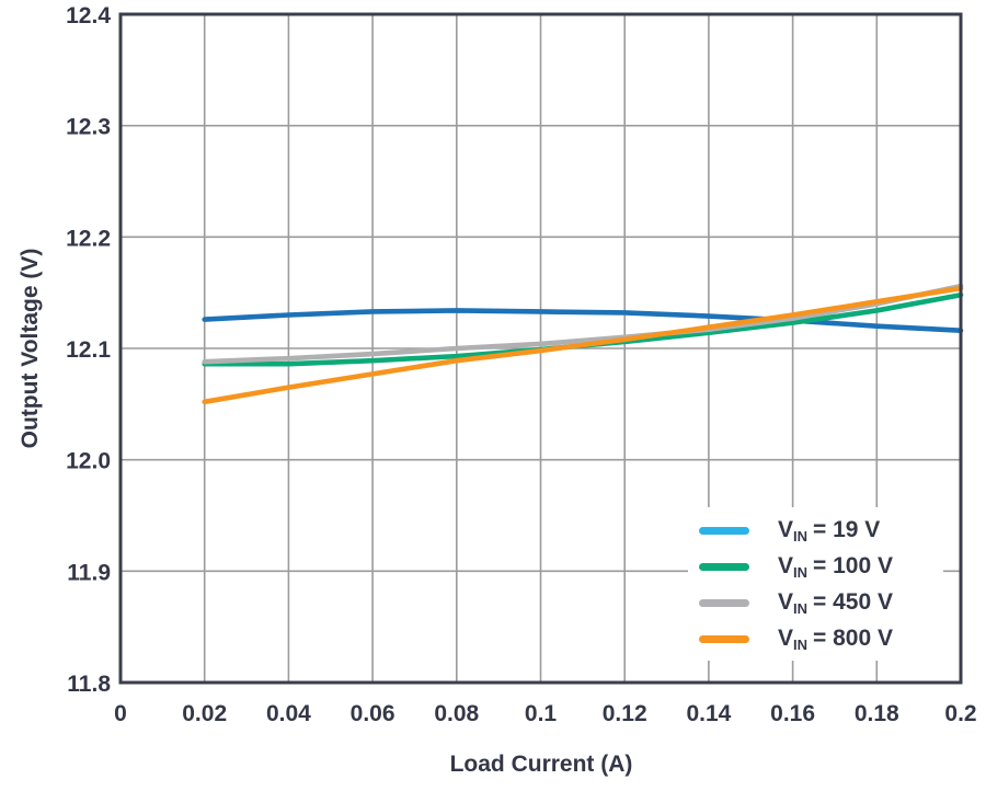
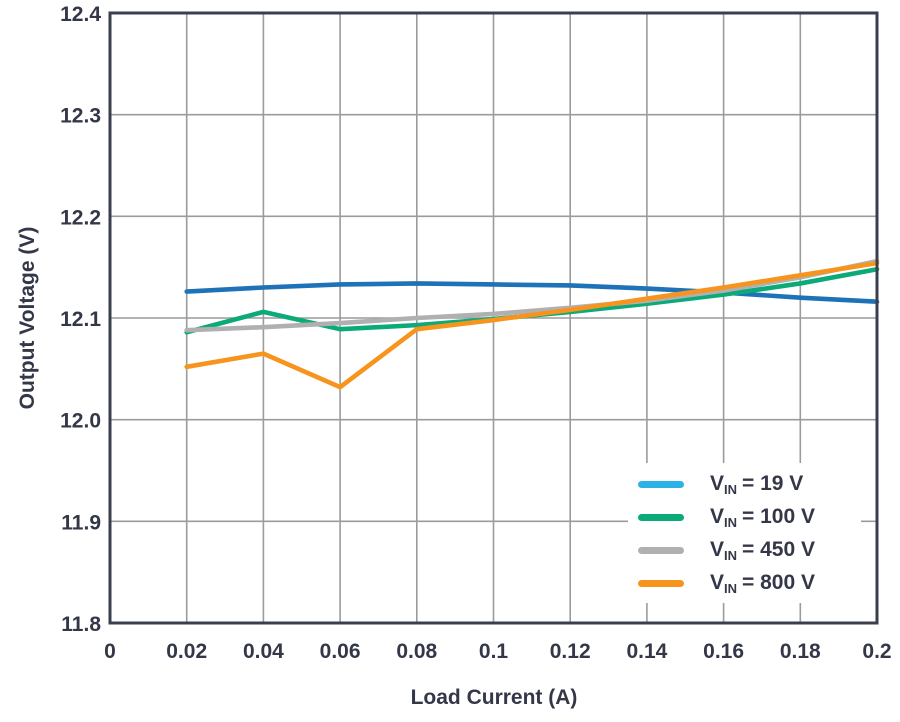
VIN = 100 V/0.04: 12.086 -> 12.106
VIN = 800 V/0.06: 12.077 -> 12.032
